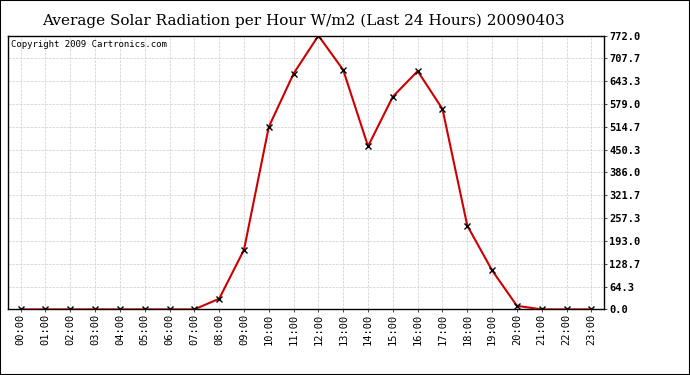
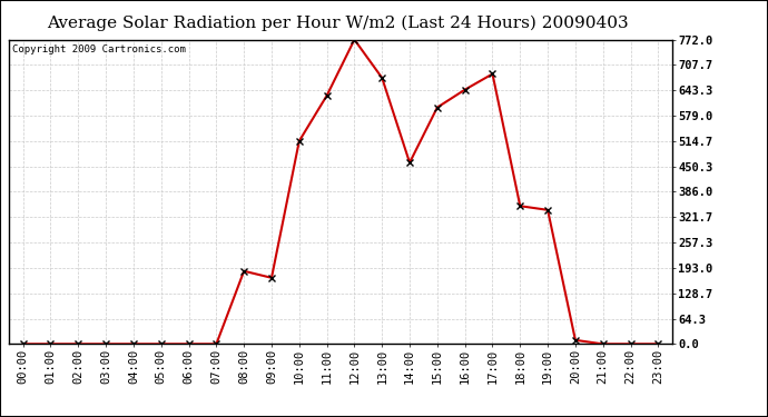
08:00: 30 -> 185
11:00: 665 -> 630
16:00: 672 -> 645
17:00: 565 -> 685
18:00: 236 -> 350
19:00: 110 -> 340
